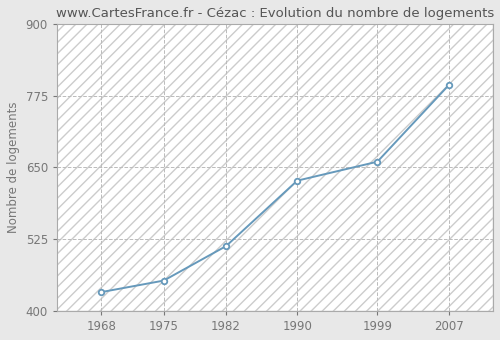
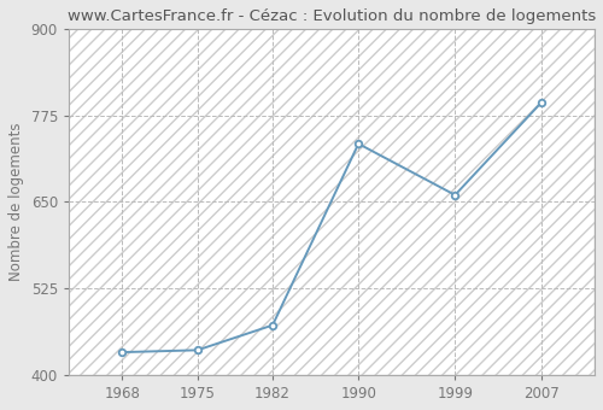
1975: 453 -> 436
1982: 513 -> 472
1990: 627 -> 734
